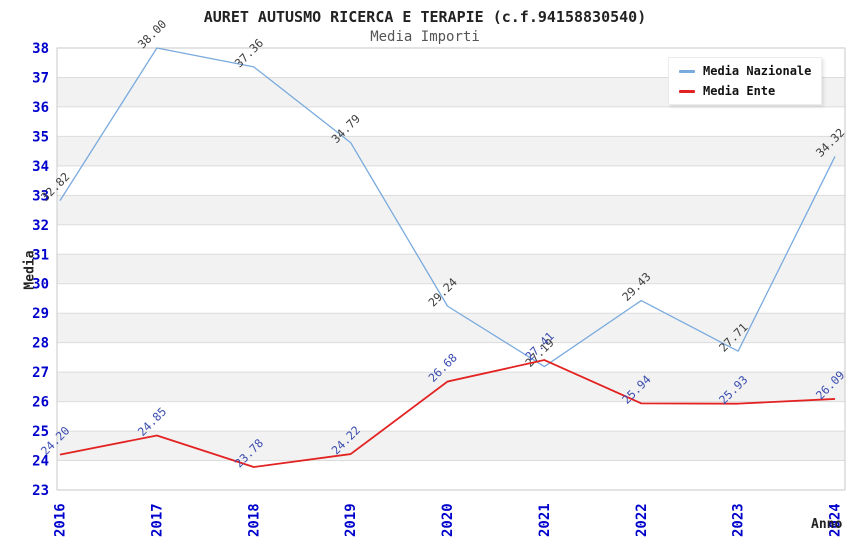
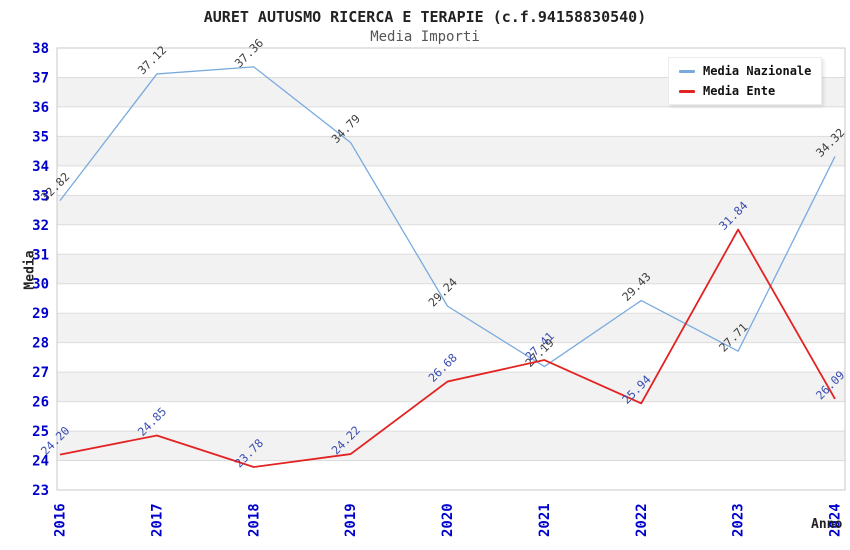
Media Nazionale/2017: 38.00 -> 37.12
Media Ente/2023: 25.93 -> 31.84
